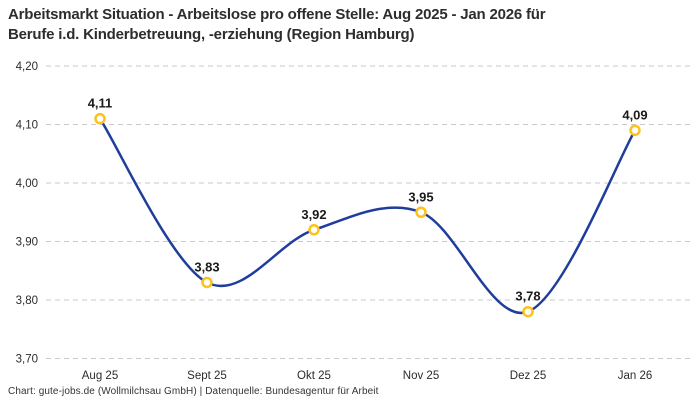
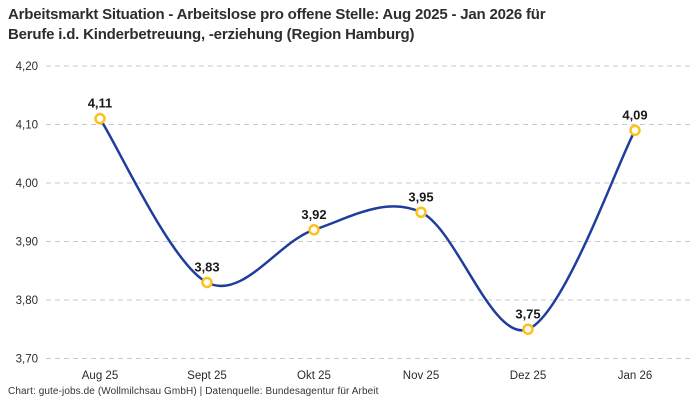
Dez 25: 3,78 -> 3,75
